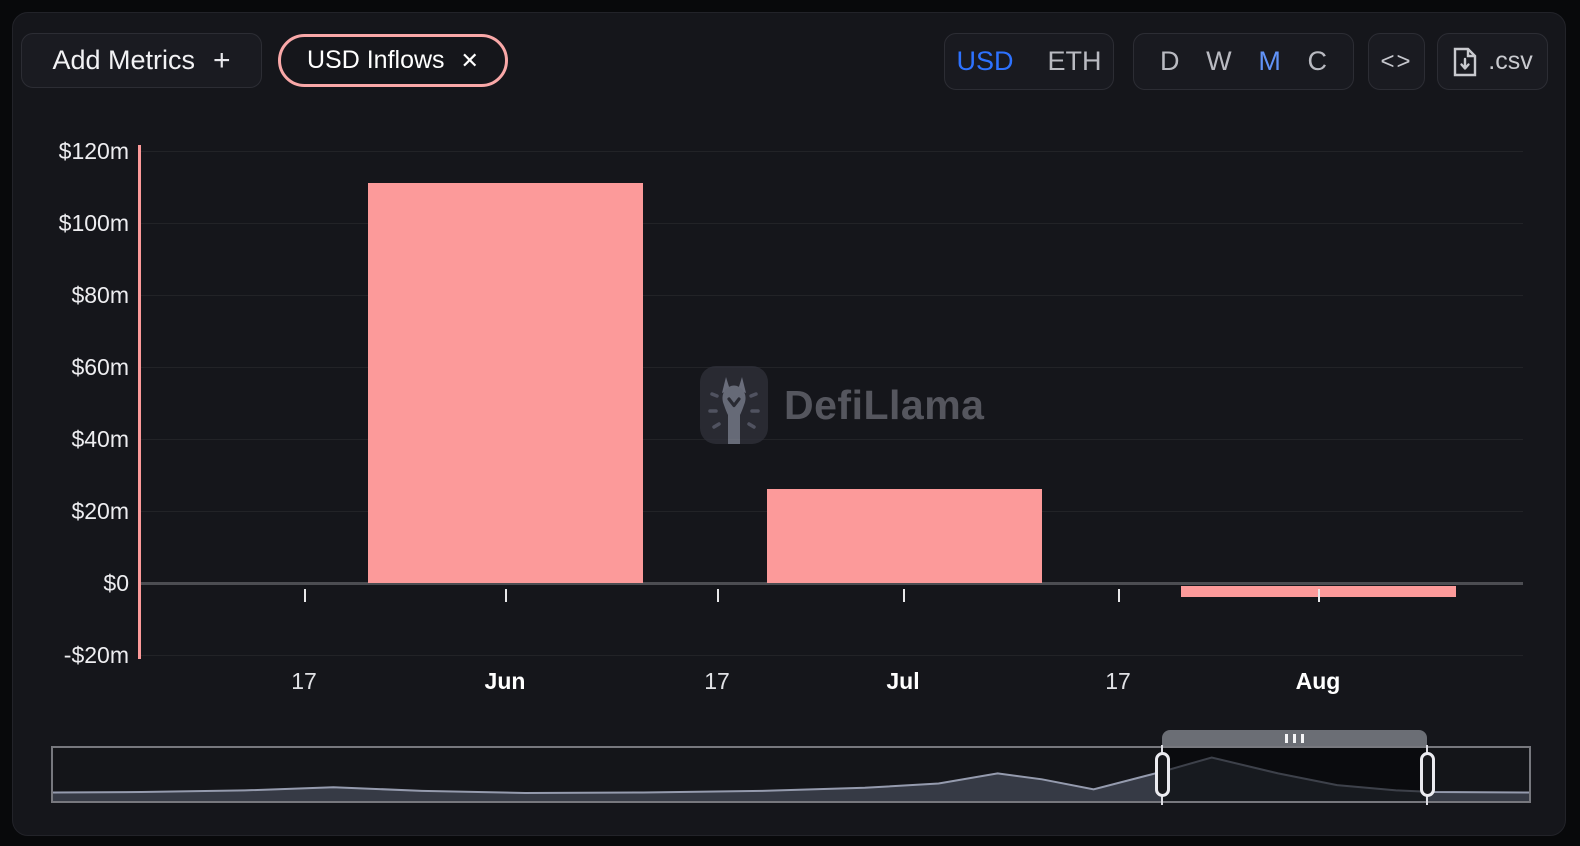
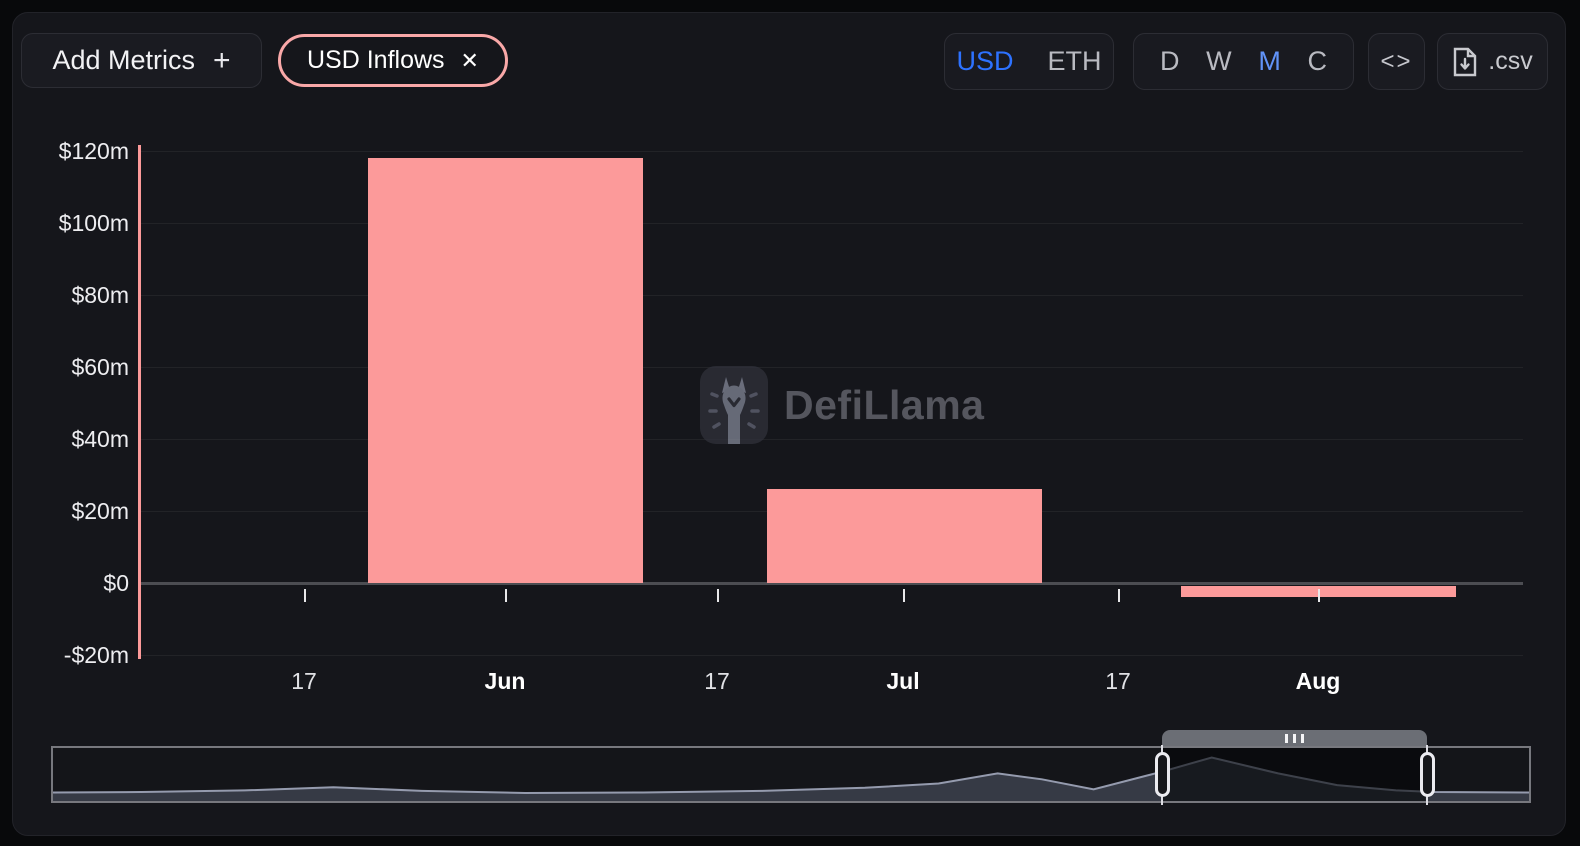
Jun: $111m -> $118m
